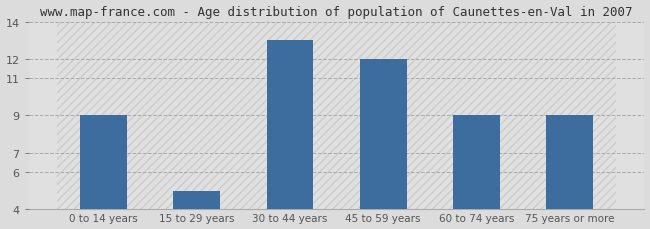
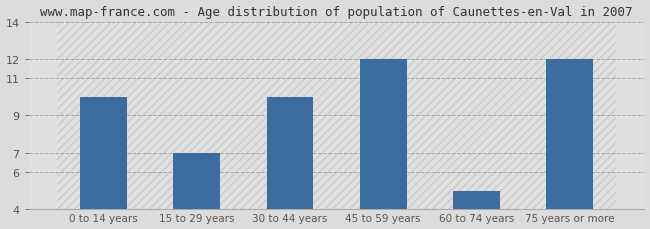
0 to 14 years: 9 -> 10
15 to 29 years: 5 -> 7
30 to 44 years: 13 -> 10
60 to 74 years: 9 -> 5
75 years or more: 9 -> 12
